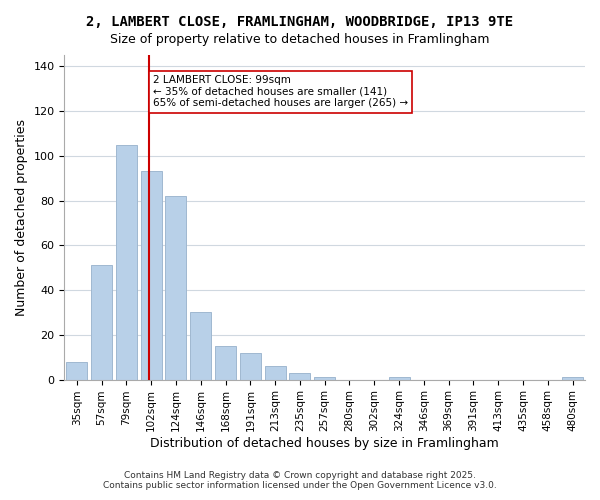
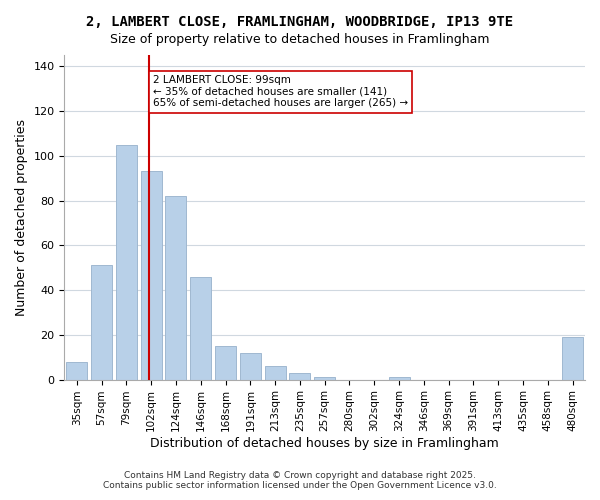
146sqm: 30 -> 46
480sqm: 1 -> 19
